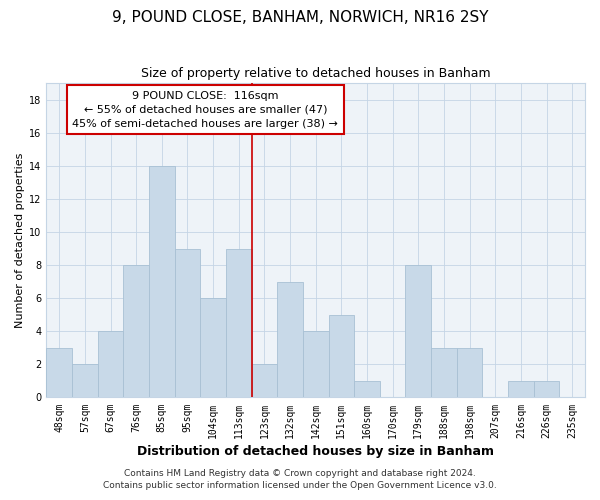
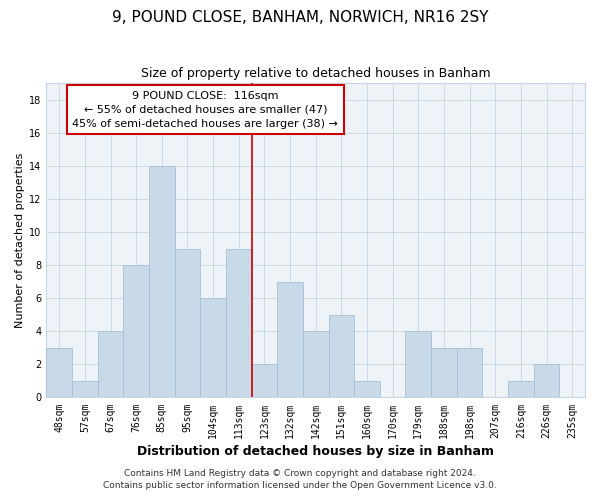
57sqm: 2 -> 1
179sqm: 8 -> 4
226sqm: 1 -> 2
